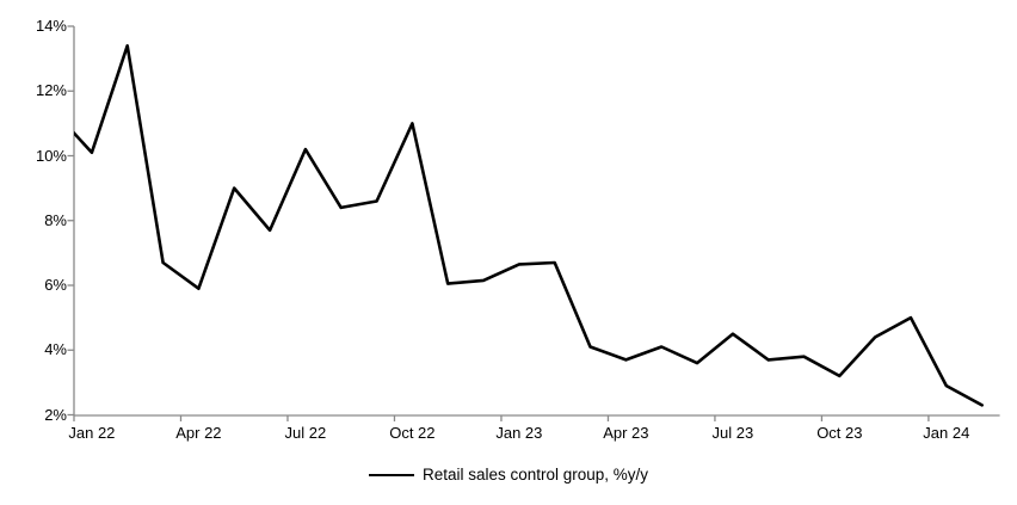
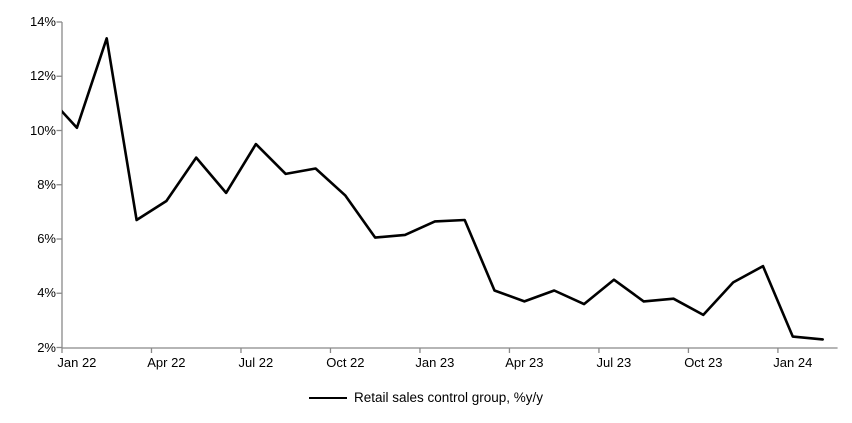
Apr 22: 5.9% -> 7.4%
Jul 22: 10.2% -> 9.5%
Oct 22: 11.0% -> 7.6%
Jan 24: 2.9% -> 2.4%
